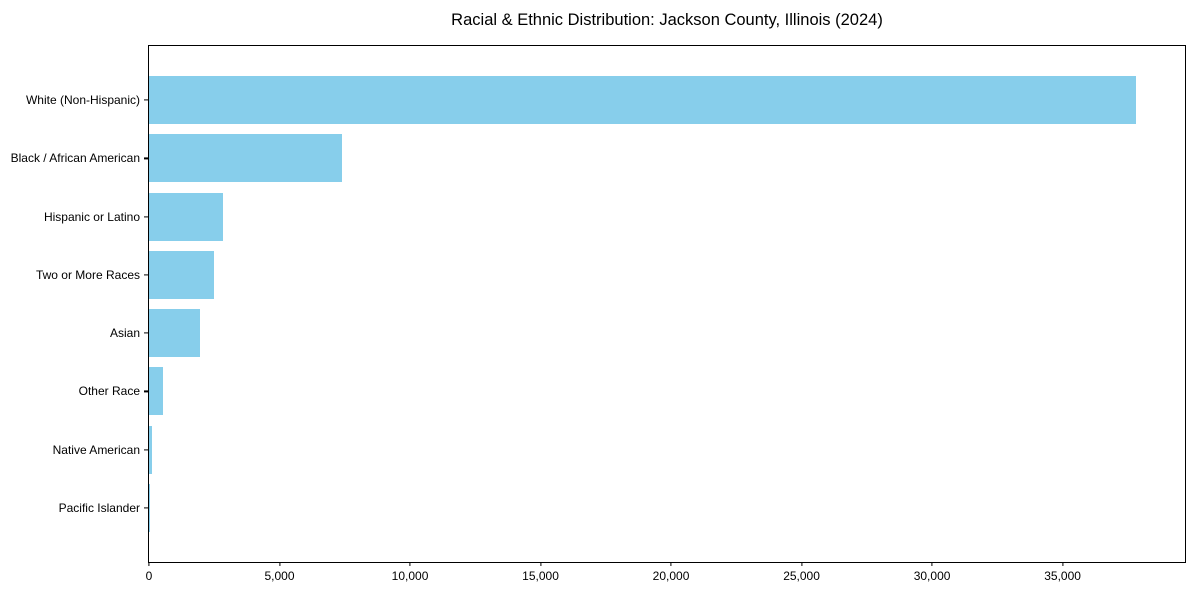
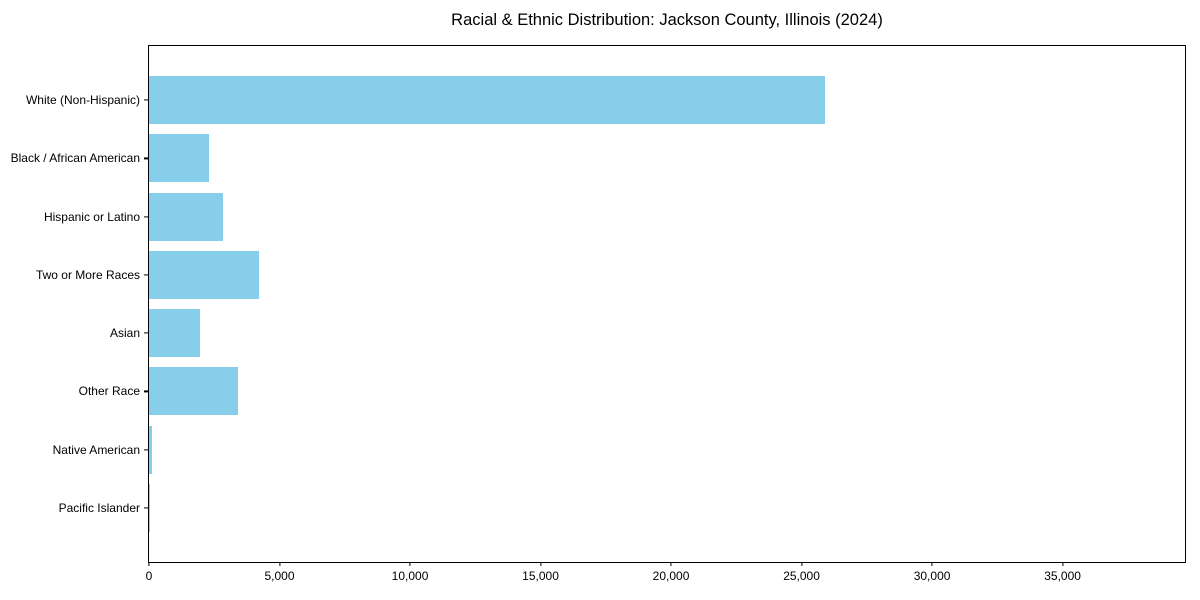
White (Non-Hispanic): 37800 -> 25900
Black / African American: 7400 -> 2300
Two or More Races: 2500 -> 4200
Other Race: 600 -> 3400
